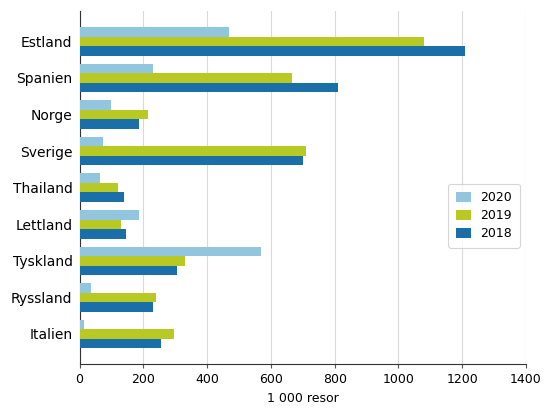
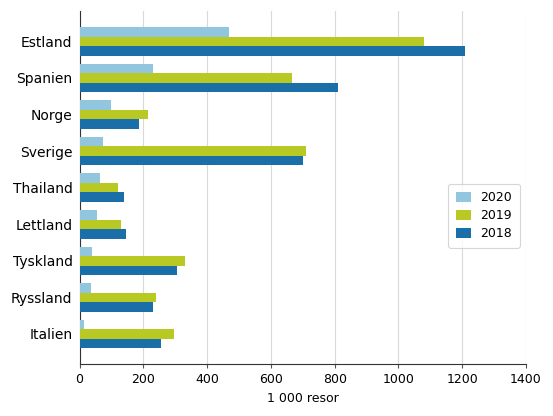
2020/Lettland: 185 -> 55
2020/Tyskland: 570 -> 40
